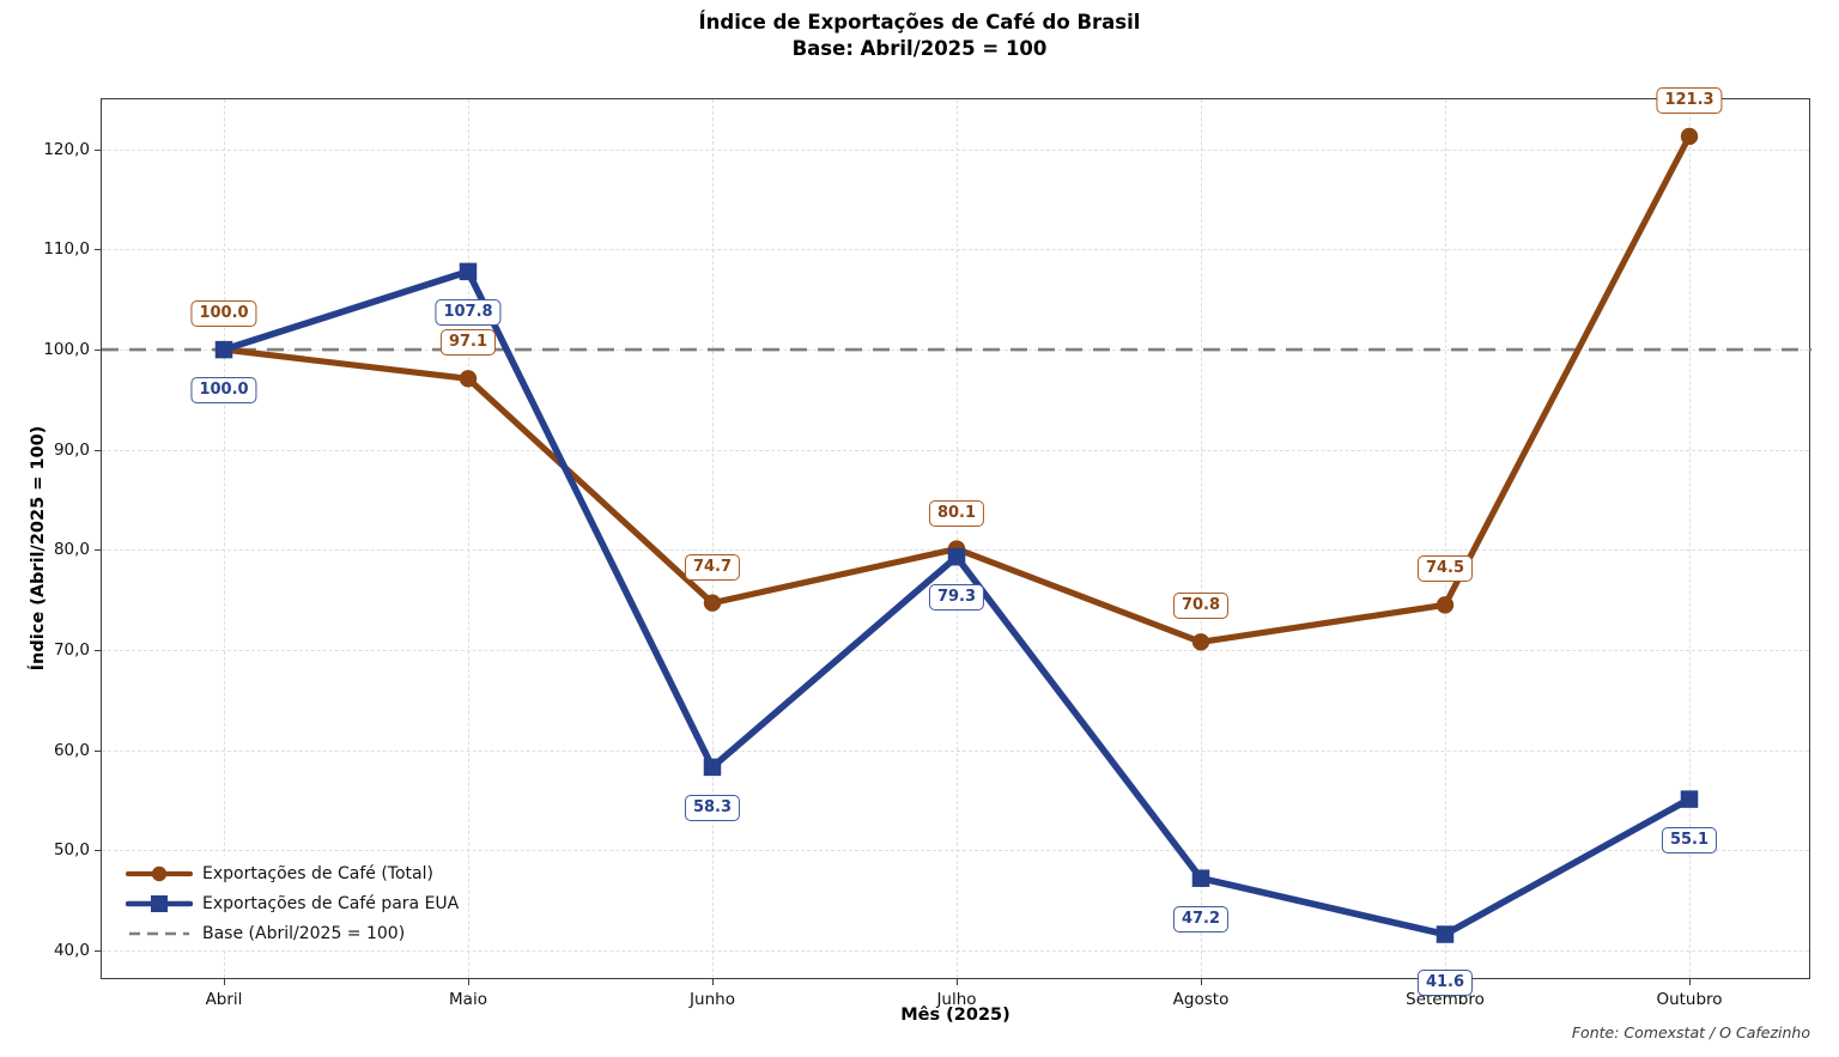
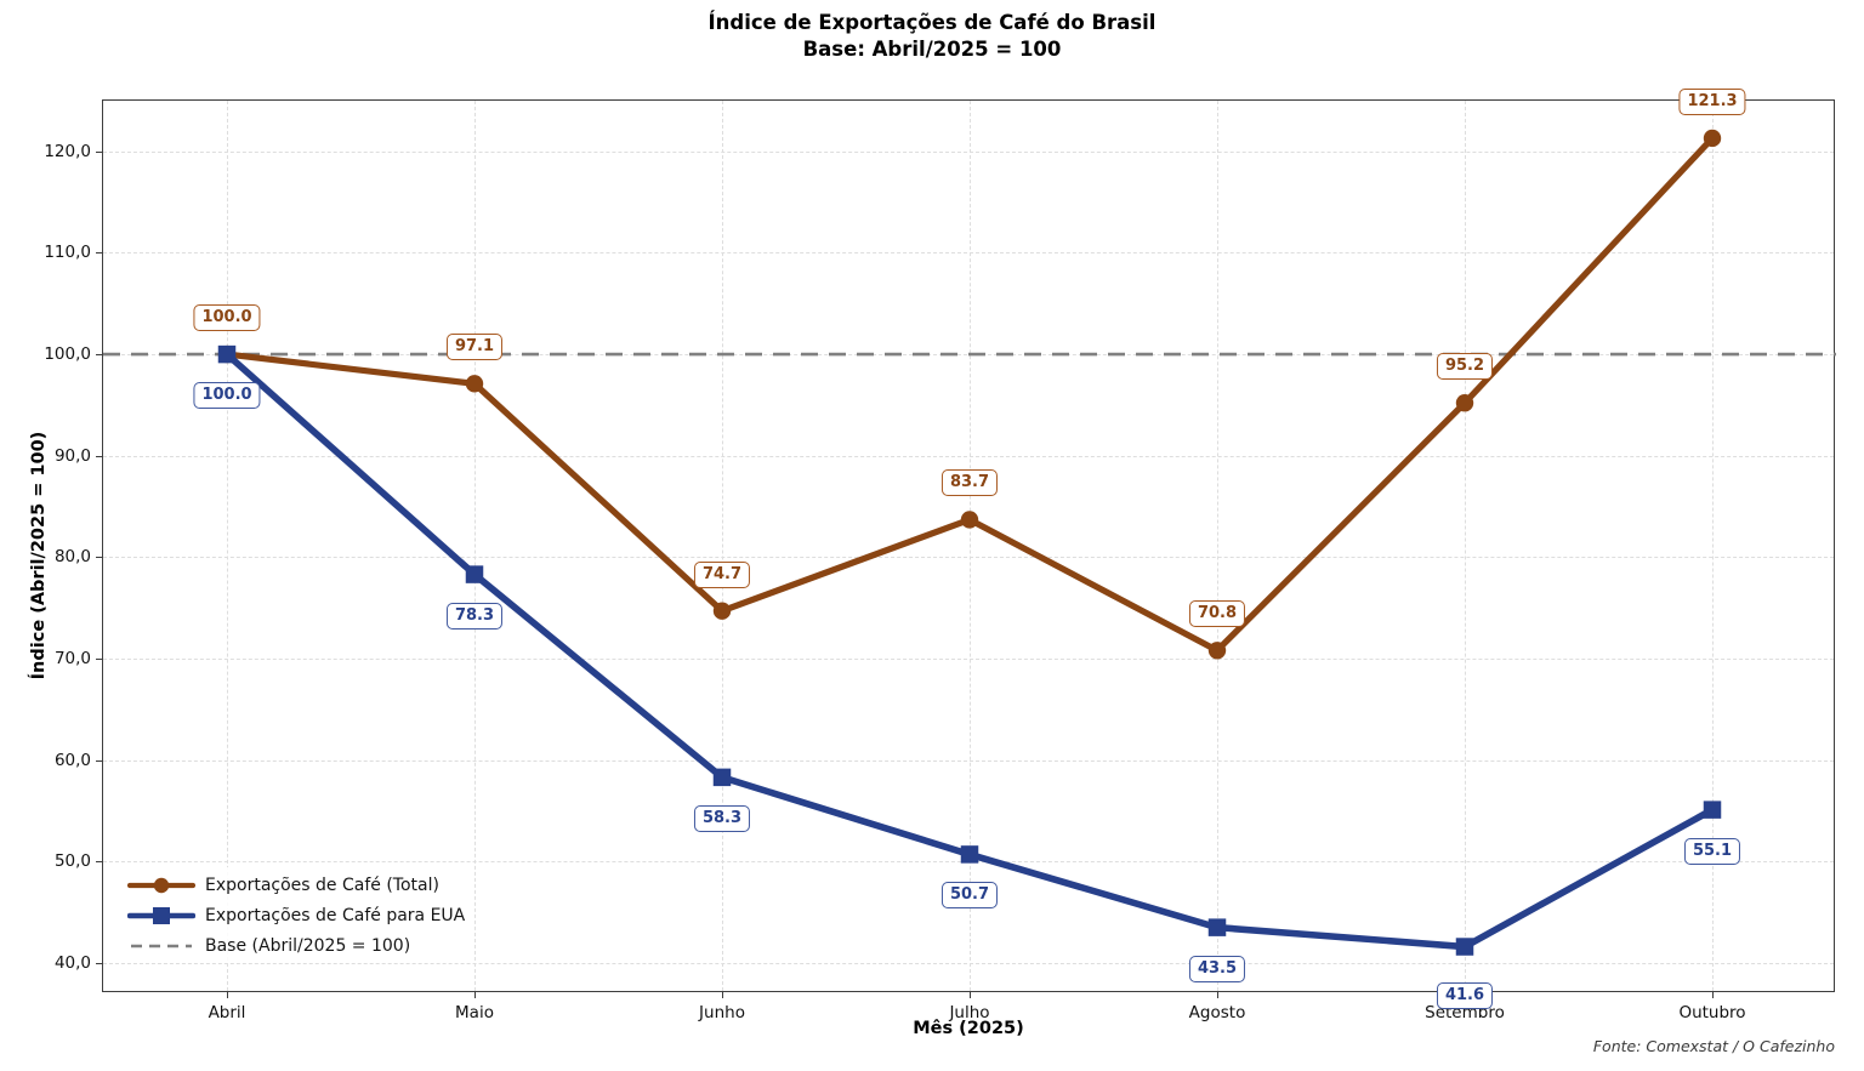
Exportações de Café para EUA/Maio: 107.8 -> 78.3
Exportações de Café (Total)/Julho: 80.1 -> 83.7
Exportações de Café para EUA/Julho: 79.3 -> 50.7
Exportações de Café para EUA/Agosto: 47.2 -> 43.5
Exportações de Café (Total)/Setembro: 74.5 -> 95.2
